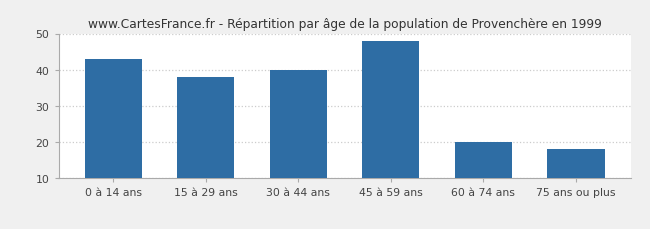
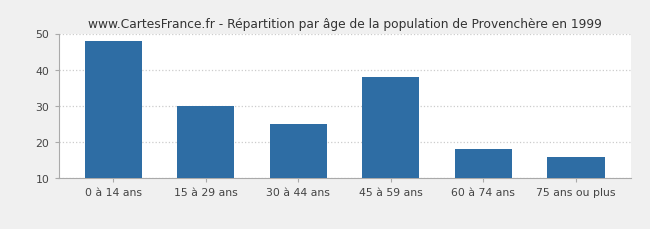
0 à 14 ans: 43 -> 48
15 à 29 ans: 38 -> 30
30 à 44 ans: 40 -> 25
45 à 59 ans: 48 -> 38
60 à 74 ans: 20 -> 18
75 ans ou plus: 18 -> 16
